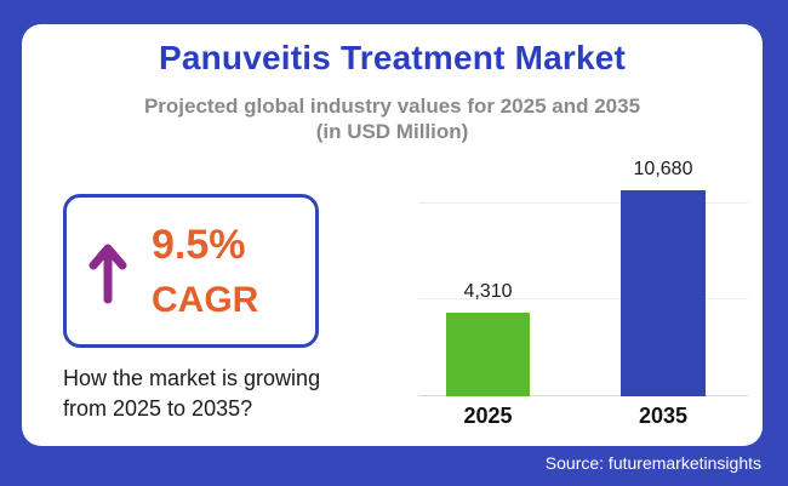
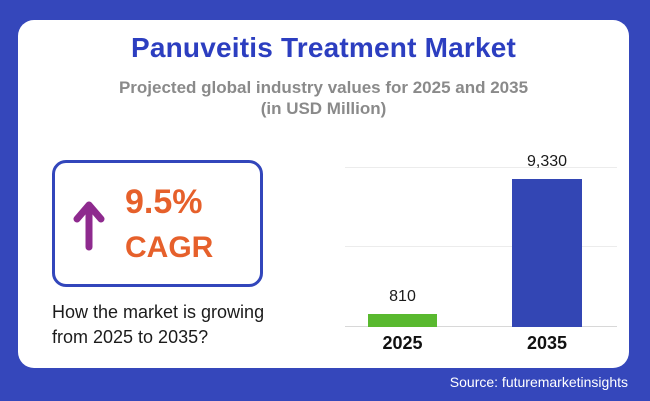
2025: 4,310 -> 810
2035: 10,680 -> 9,330
